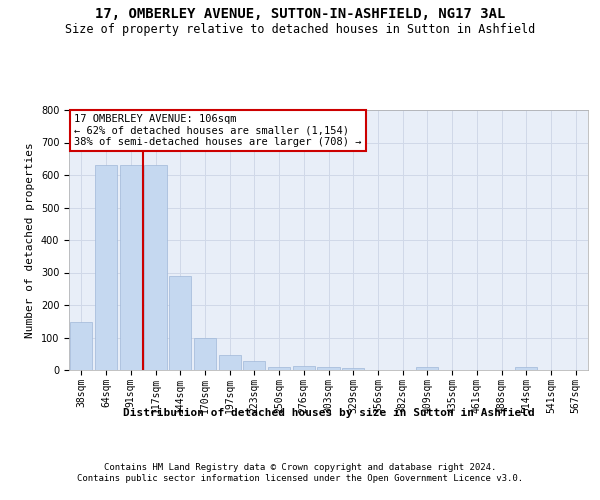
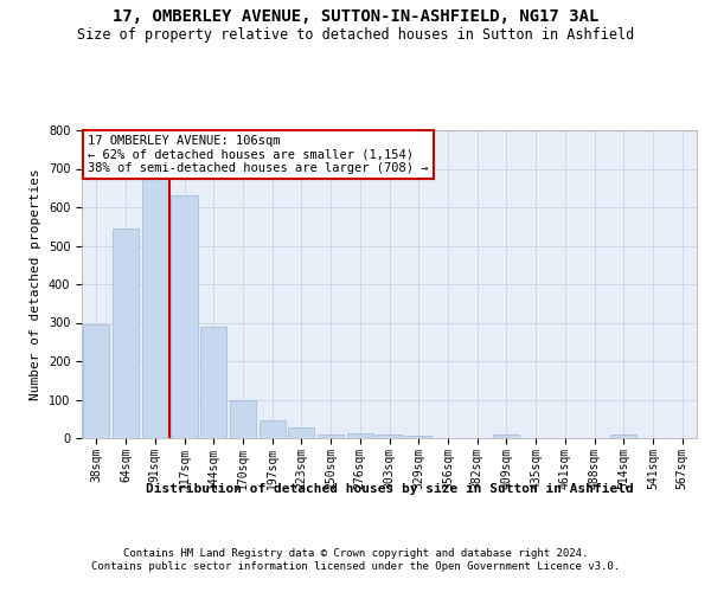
38sqm: 148 -> 295
64sqm: 630 -> 545
91sqm: 630 -> 680
